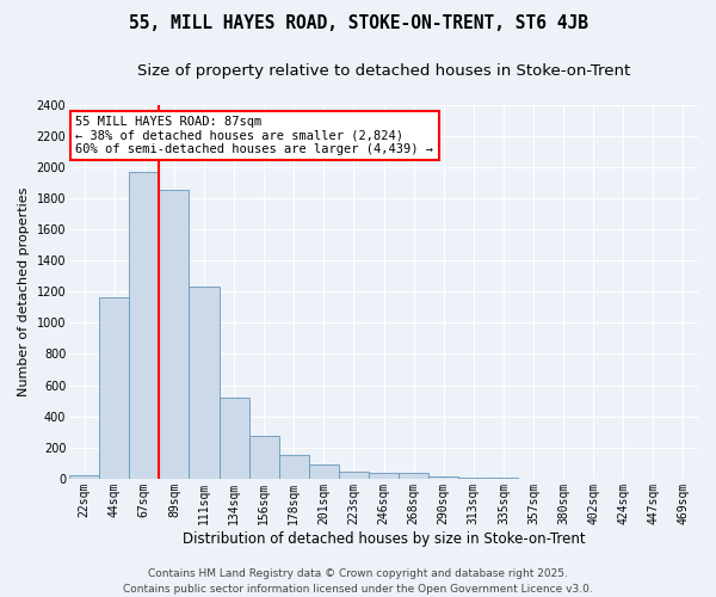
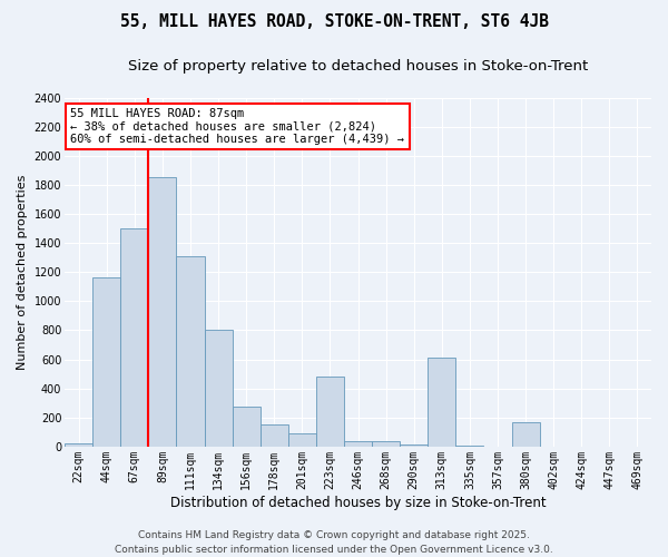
67sqm: 1970 -> 1500
111sqm: 1230 -> 1310
134sqm: 520 -> 800
223sqm: 40 -> 480
313sqm: 10 -> 610
380sqm: 0 -> 170
